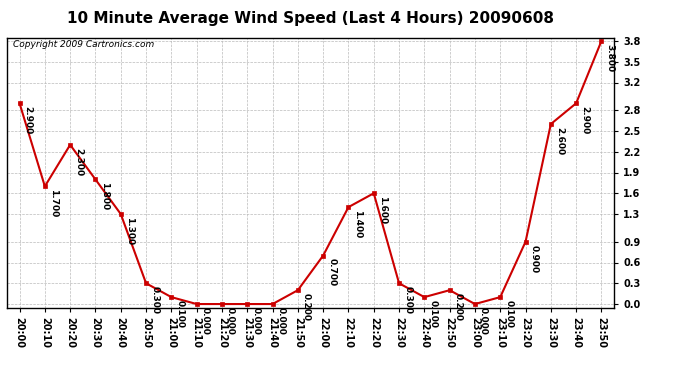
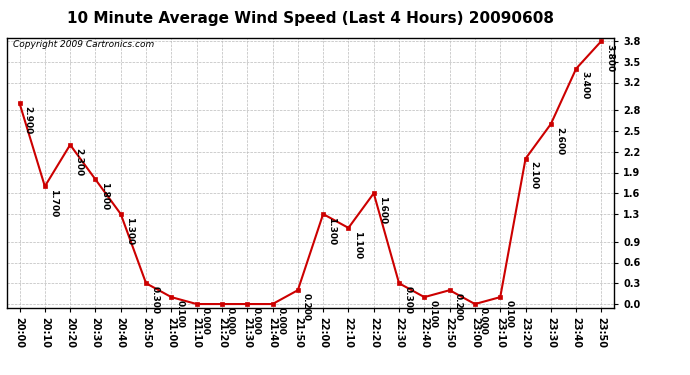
22:00: 0.700 -> 1.300
22:10: 1.400 -> 1.100
23:20: 0.900 -> 2.100
23:40: 2.900 -> 3.400
